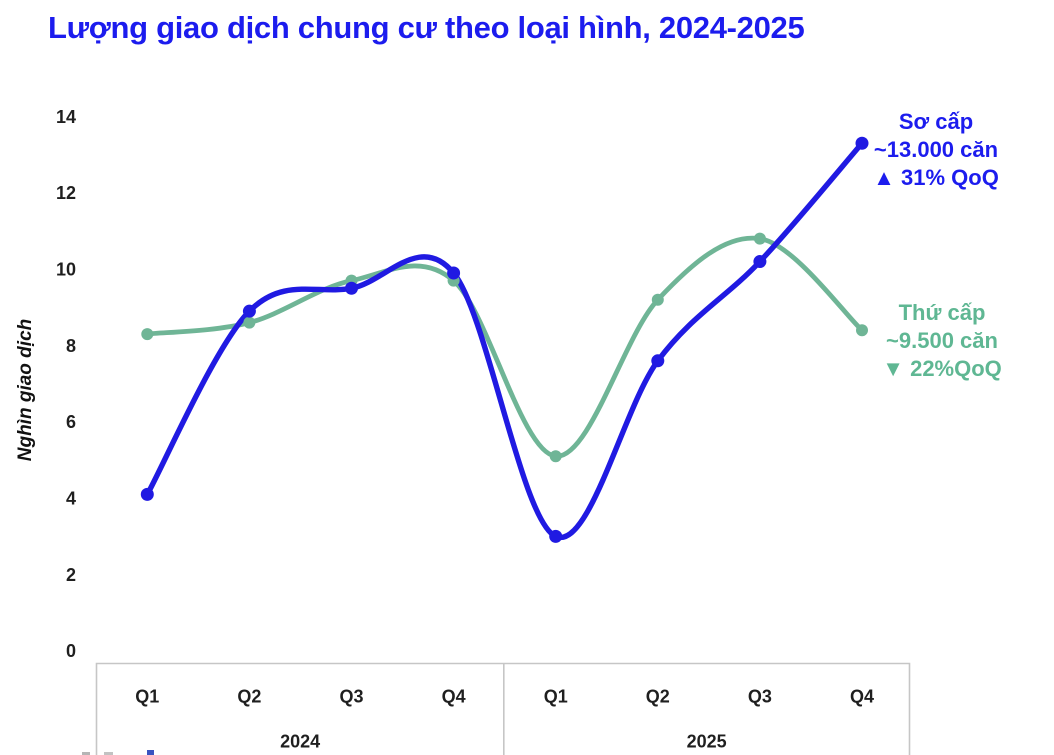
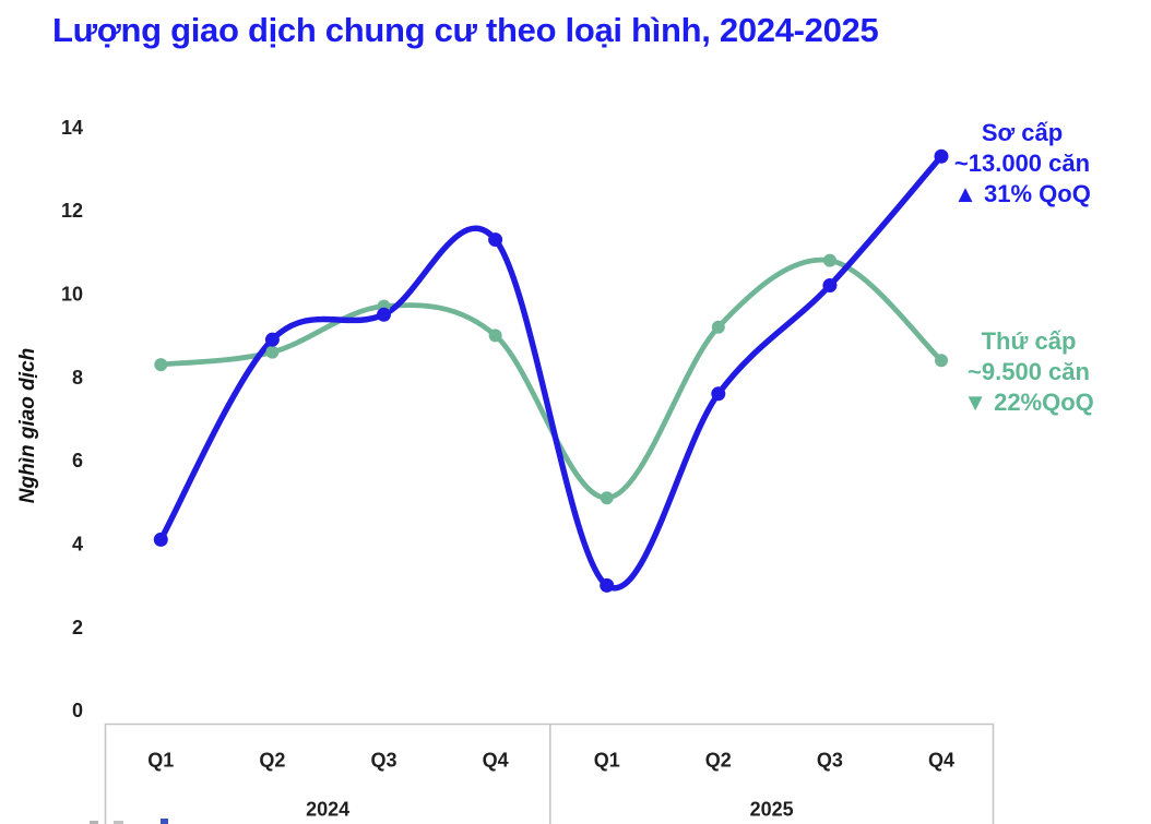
Thứ cấp/Q4 2024: 9.7 -> 9.0
Sơ cấp/Q4 2024: 9.9 -> 11.3
